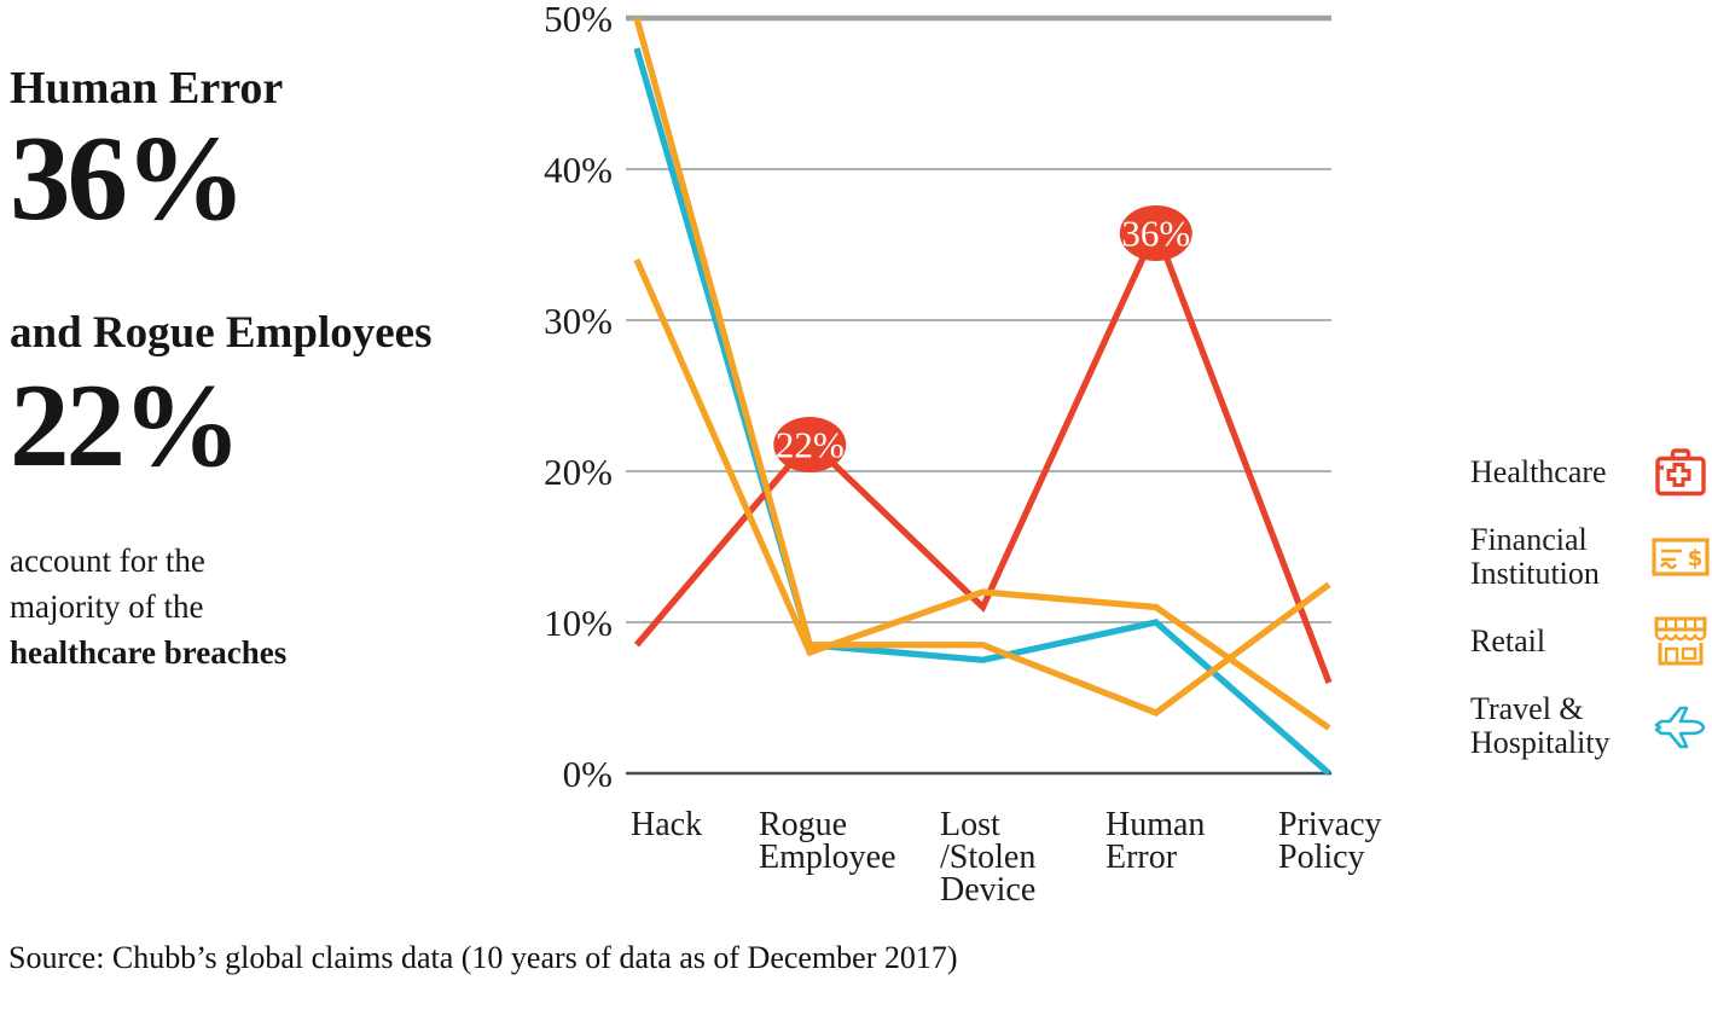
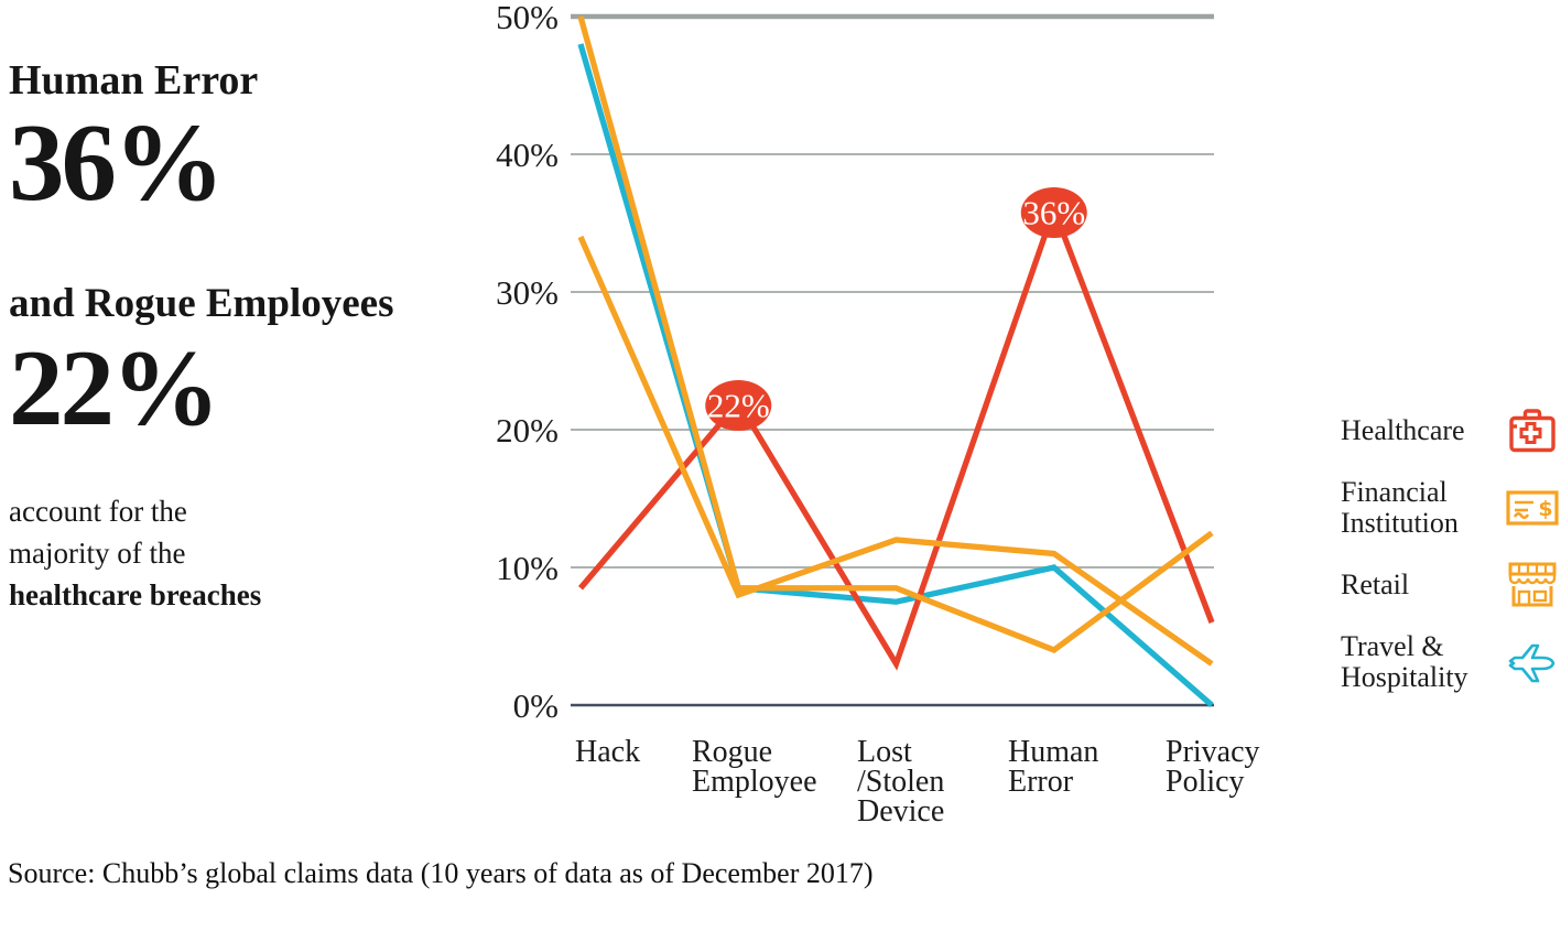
Healthcare/Lost /Stolen Device: 11.0% -> 3.0%
